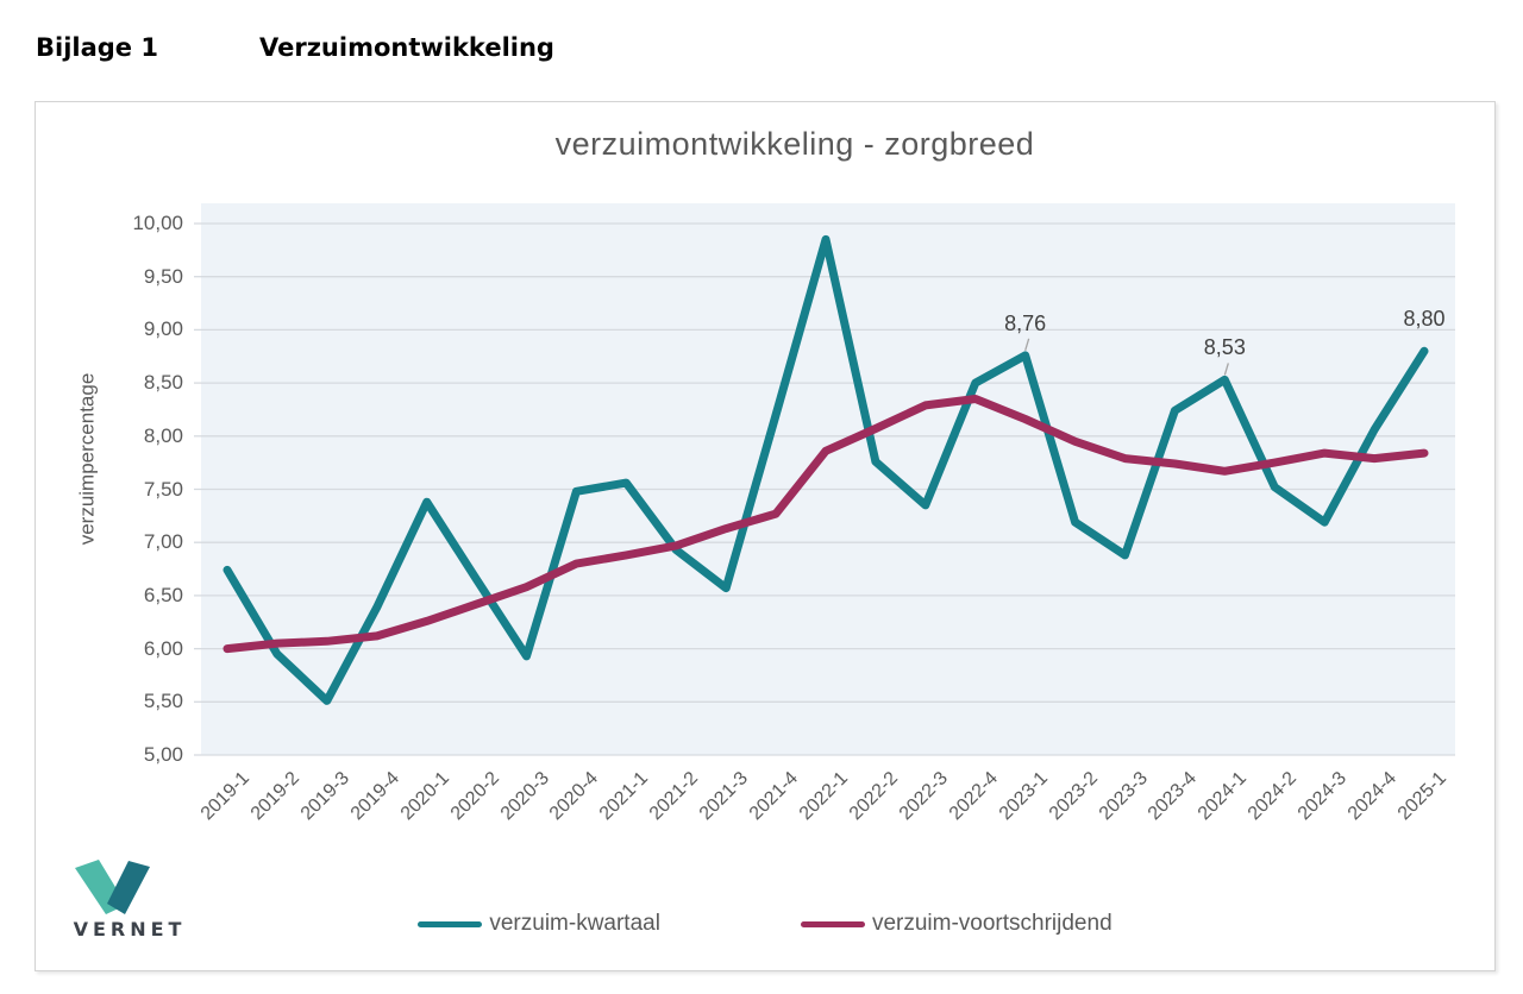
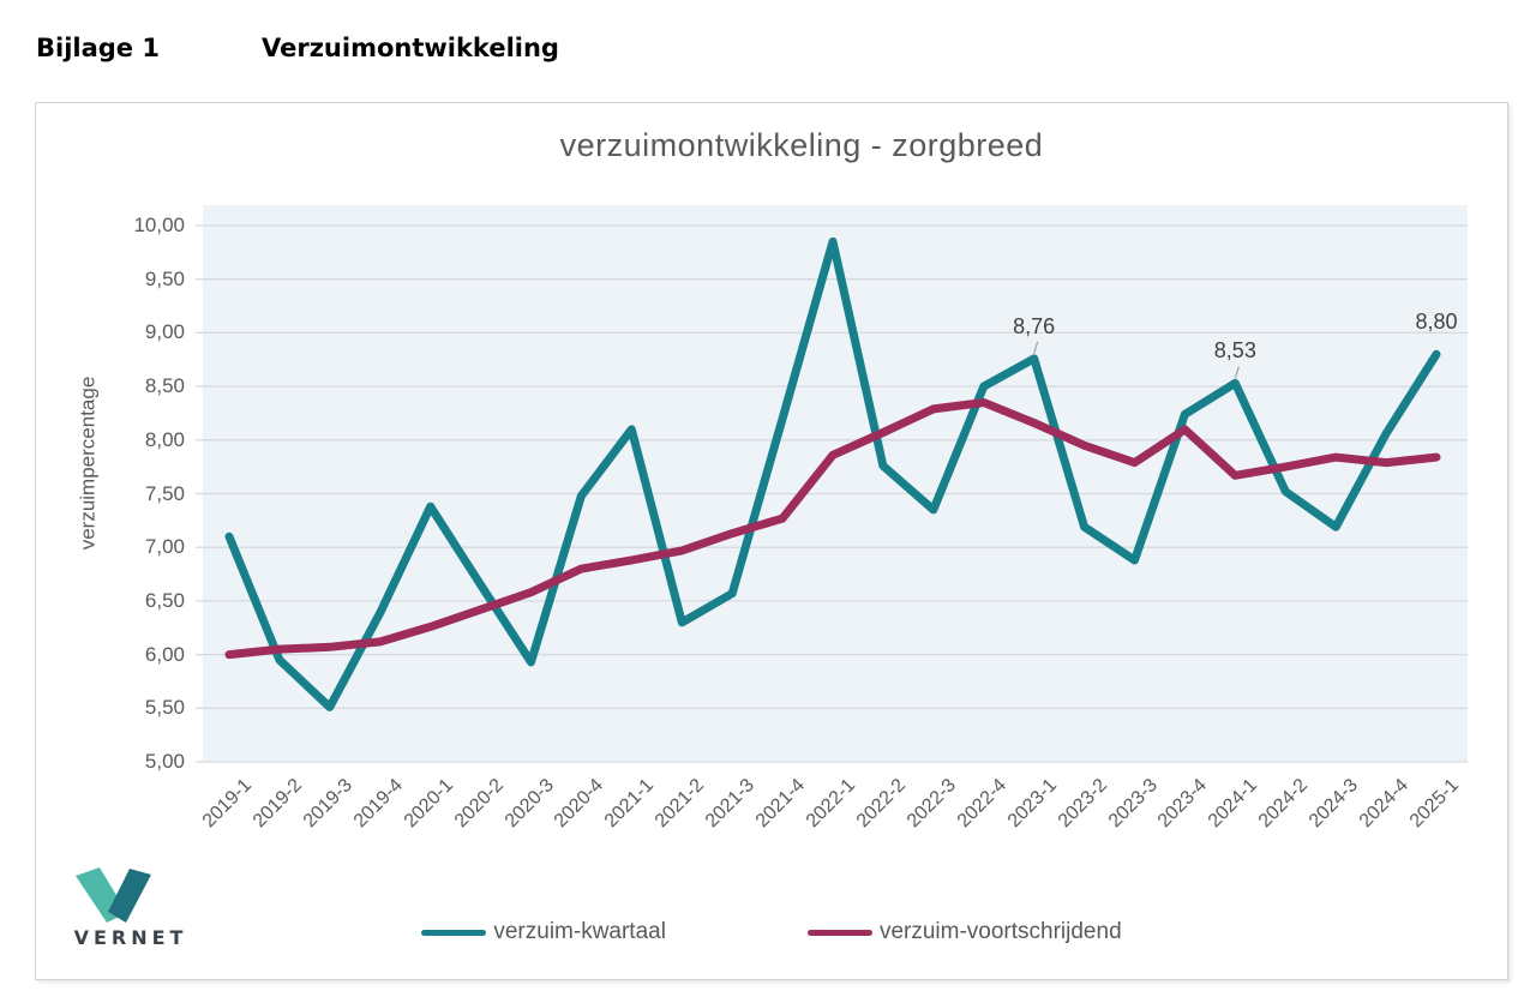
verzuim-kwartaal/2019-1: 6,7 -> 7,1
verzuim-kwartaal/2021-1: 7,6 -> 8,1
verzuim-kwartaal/2021-2: 6,9 -> 6,3
verzuim-voortschrijdend/2023-4: 7,7 -> 8,1
